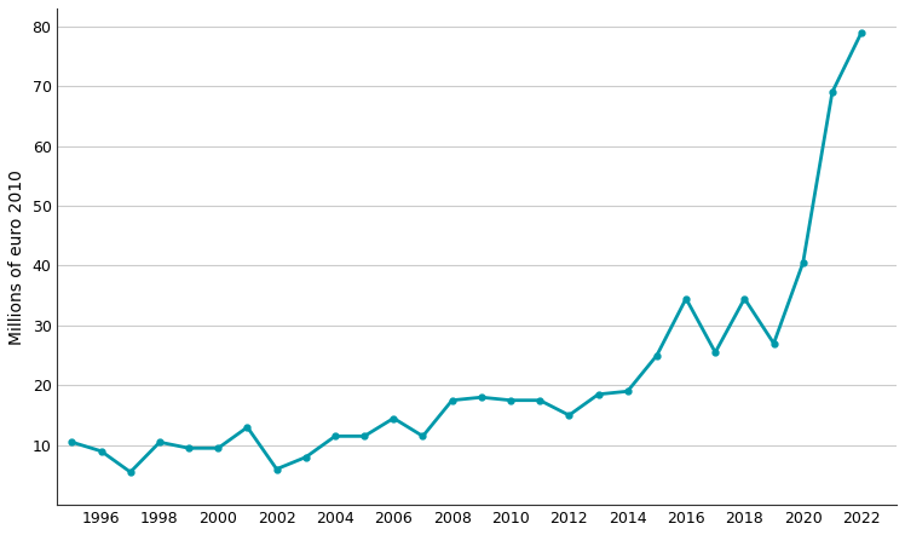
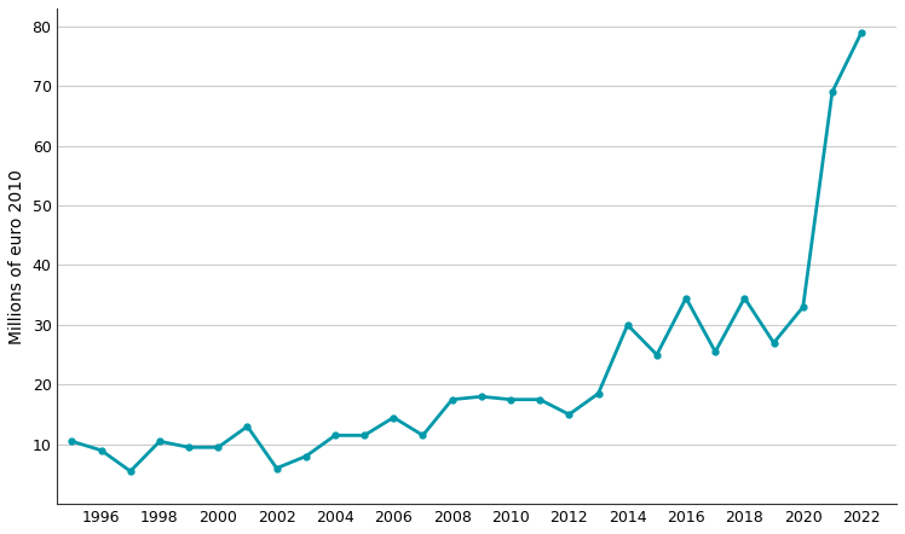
2014: 19.0 -> 30.0
2020: 40.5 -> 33.0
